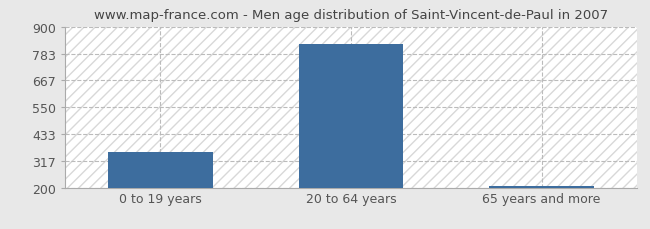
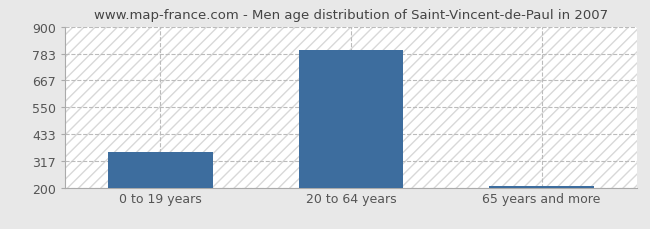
20 to 64 years: 825 -> 800
